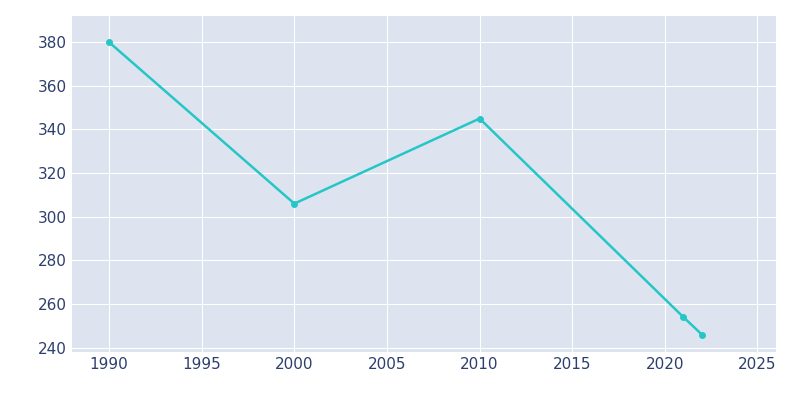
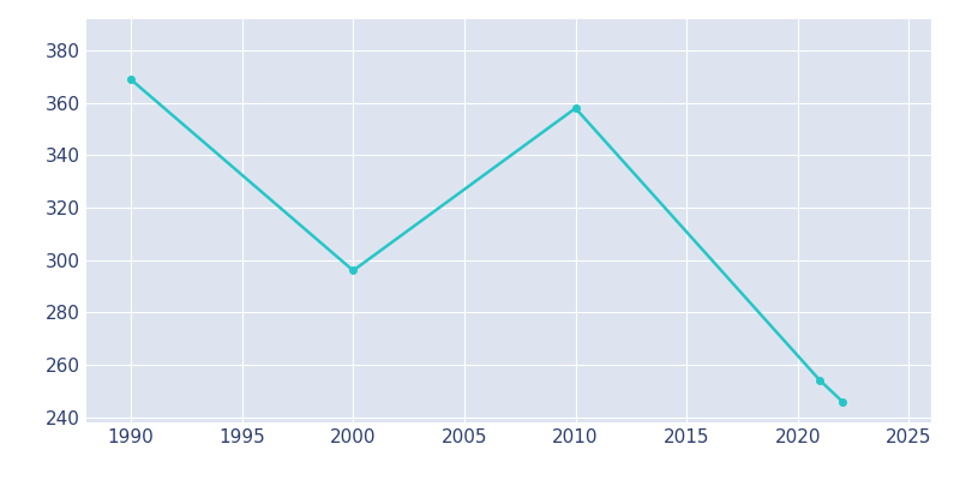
1990: 380 -> 369
2000: 306 -> 296
2010: 345 -> 358
